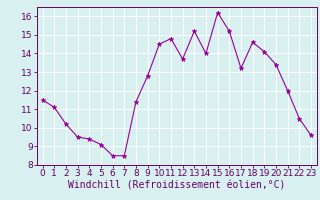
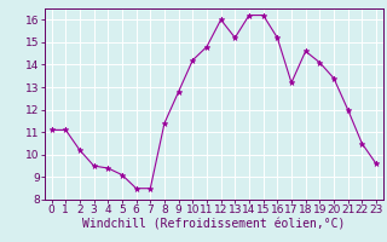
0: 11.5 -> 11.1
10: 14.5 -> 14.2
12: 13.7 -> 16.0
14: 14.0 -> 16.2
